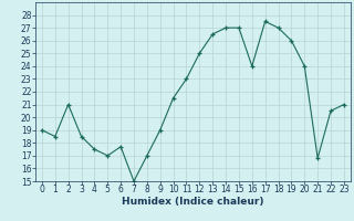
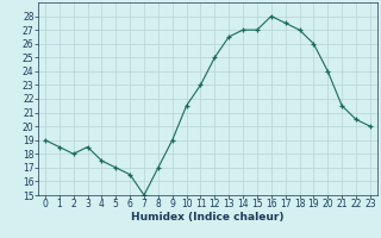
2: 21.0 -> 18.0
6: 17.7 -> 16.5
16: 24.0 -> 28.0
21: 16.8 -> 21.5
23: 21.0 -> 20.0
